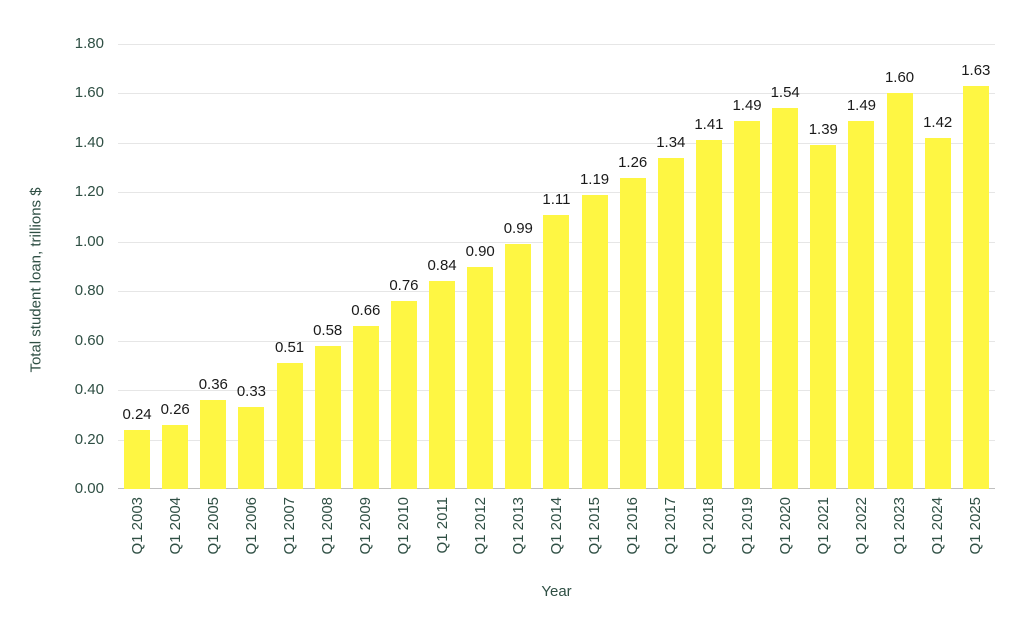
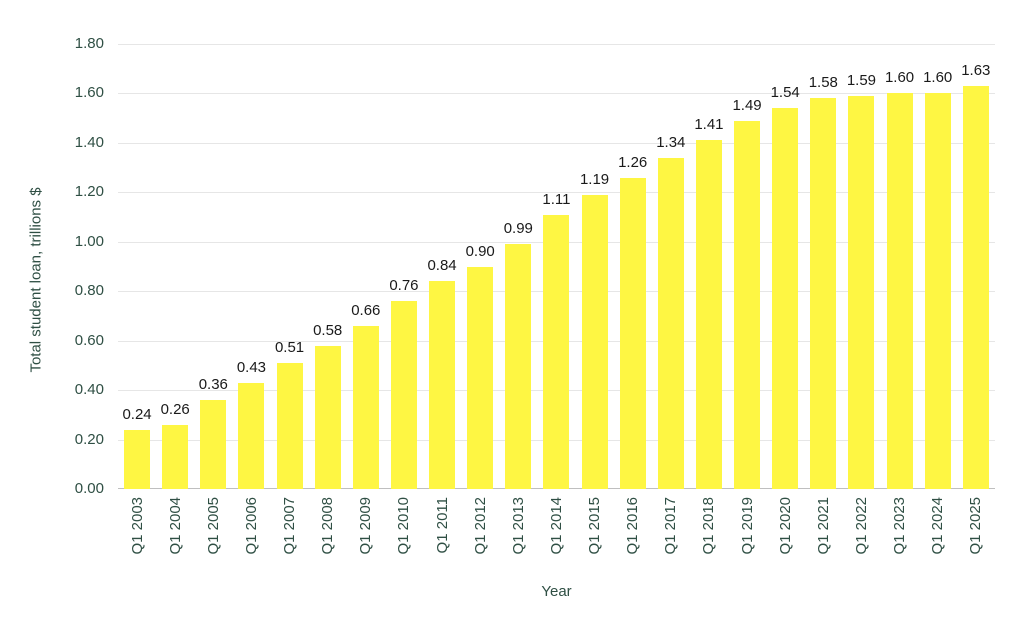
Q1 2006: 0.33 -> 0.43
Q1 2021: 1.39 -> 1.58
Q1 2022: 1.49 -> 1.59
Q1 2024: 1.42 -> 1.60
